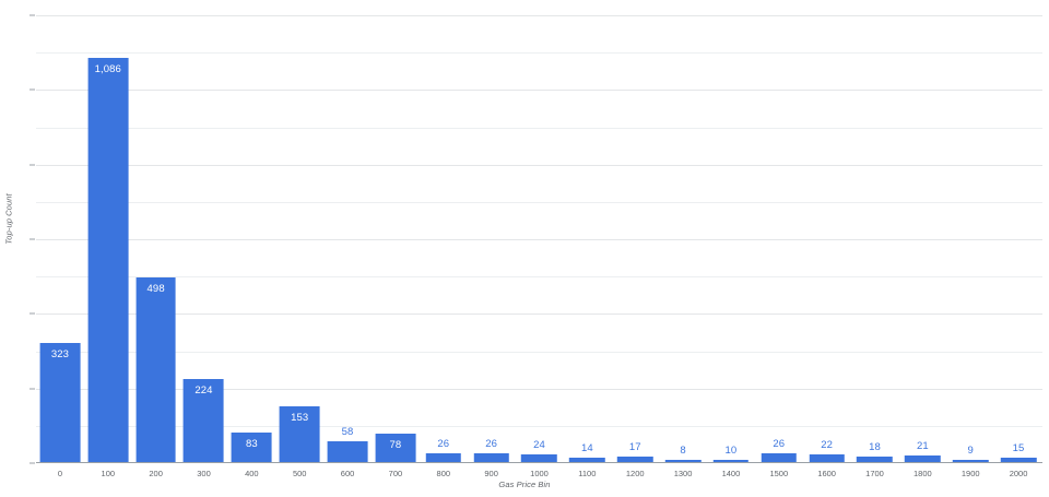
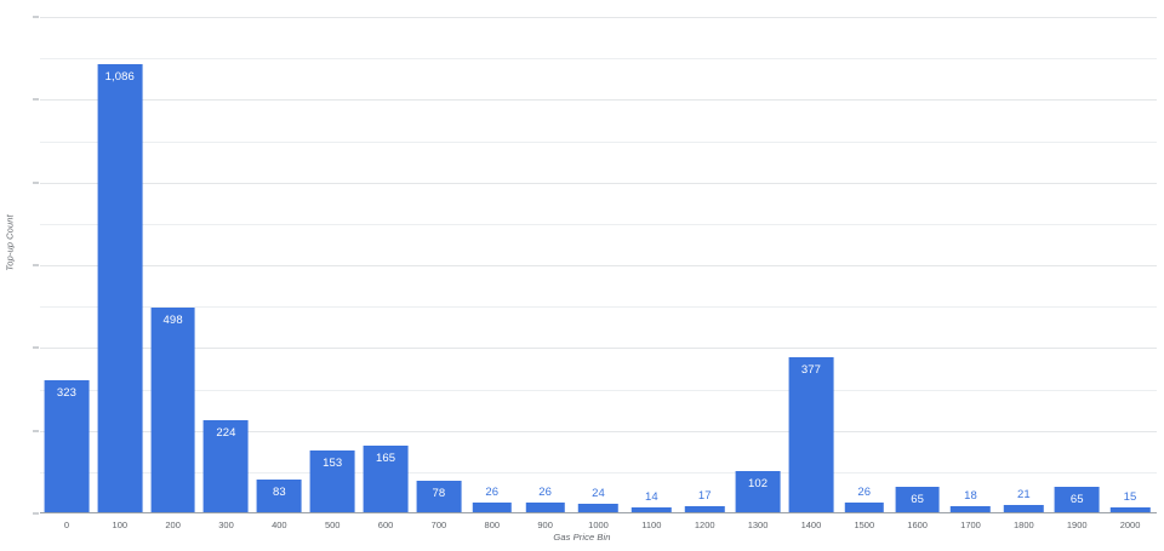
600: 58 -> 165
1300: 8 -> 102
1400: 10 -> 377
1600: 22 -> 65
1900: 9 -> 65
